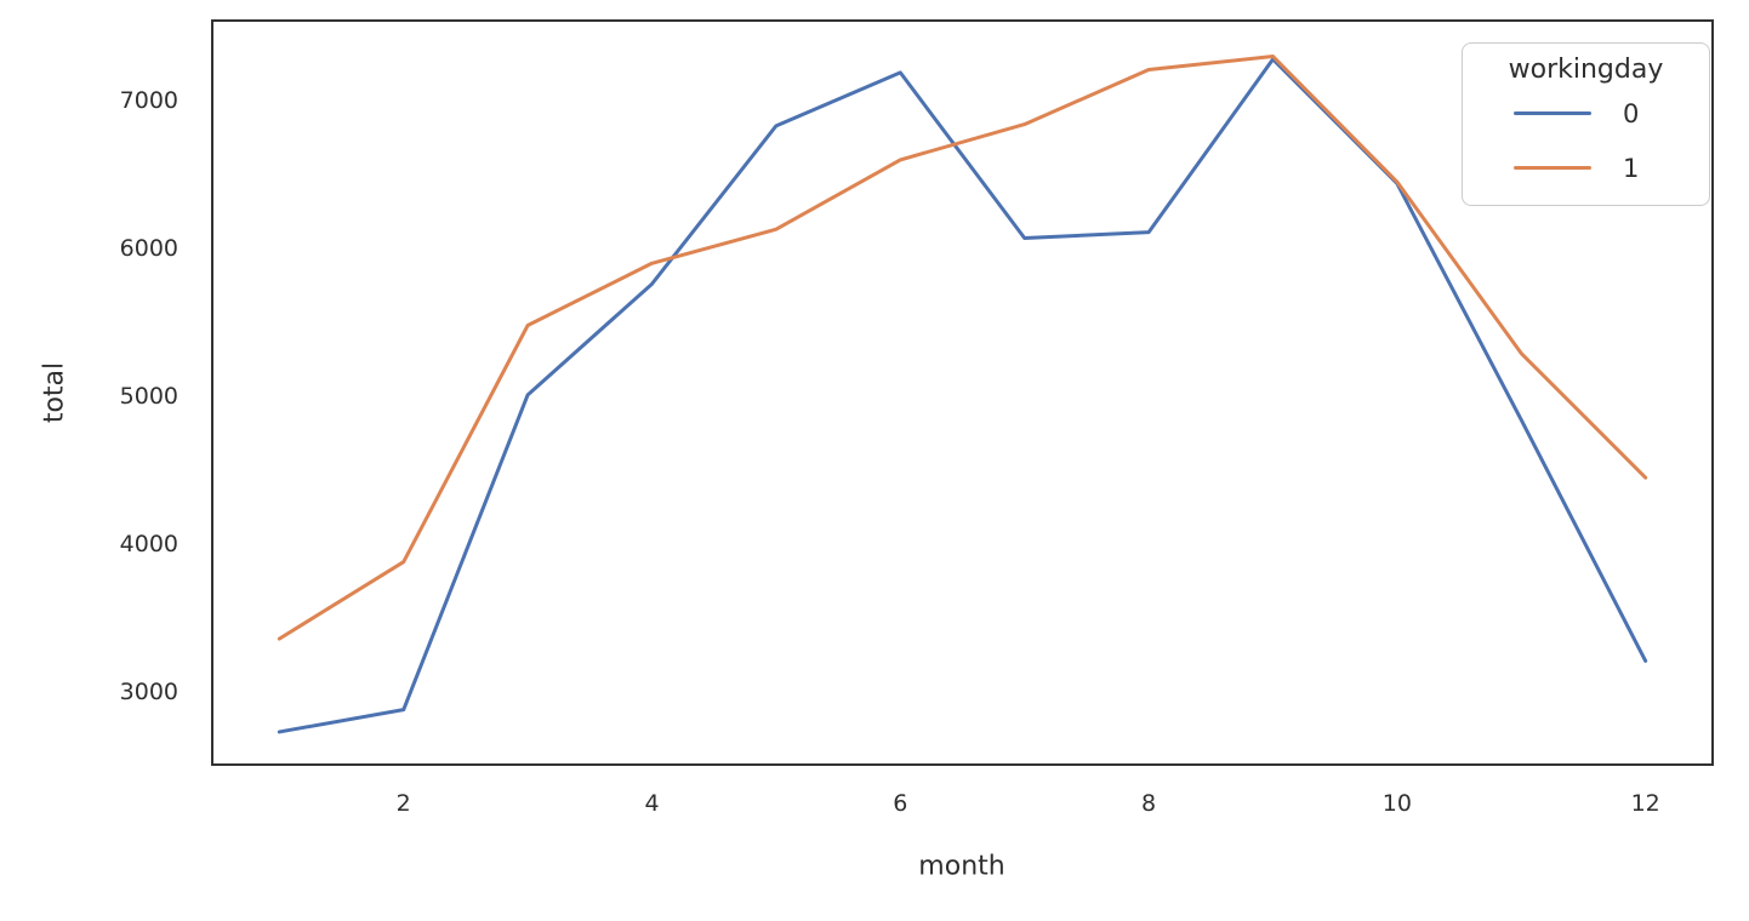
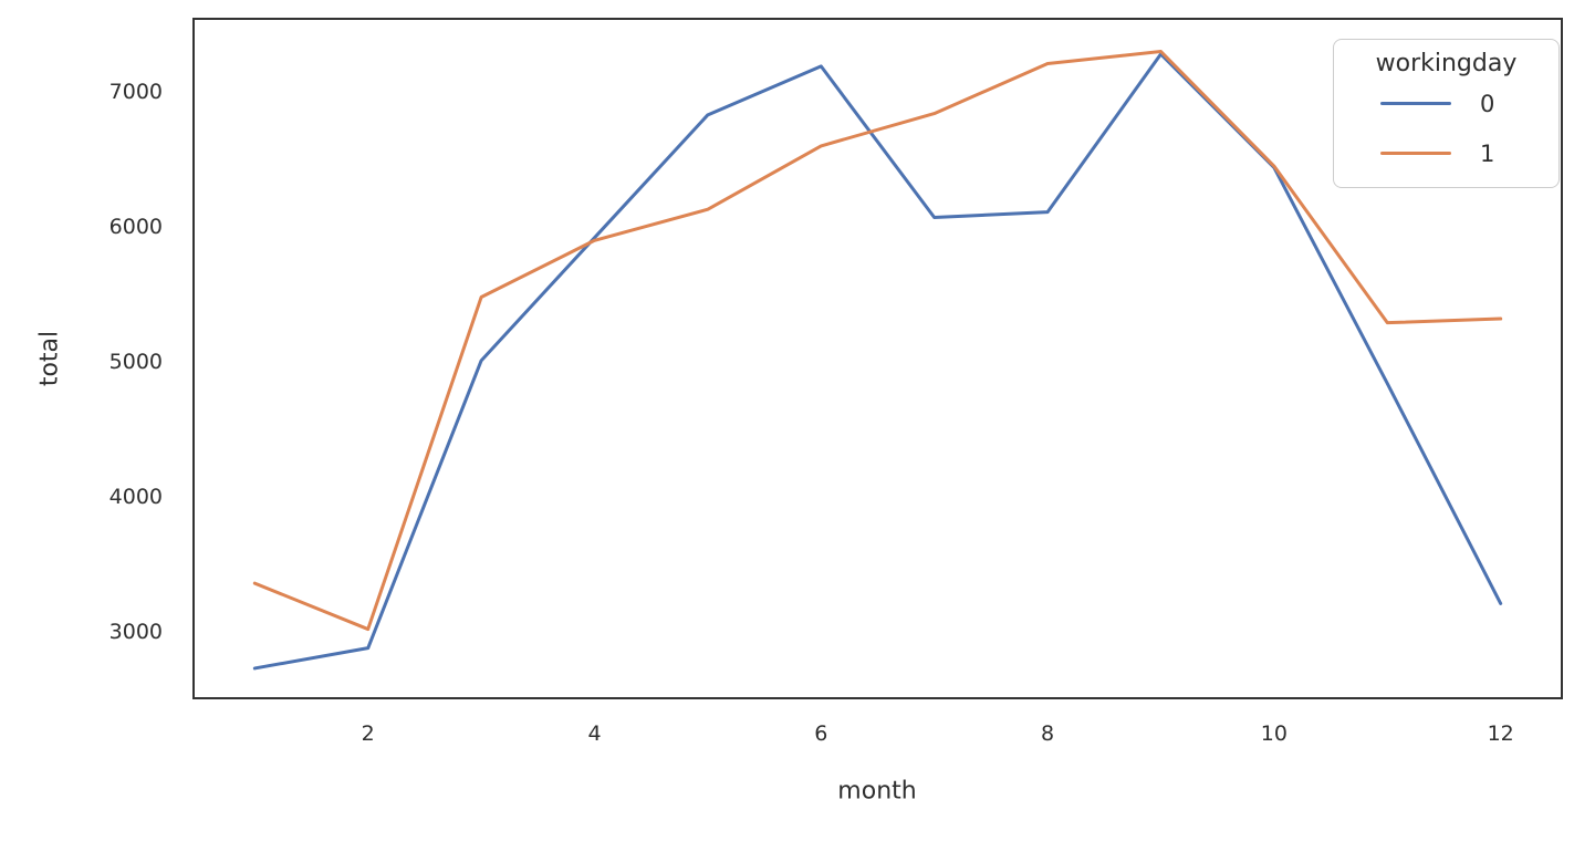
1/2: 3880 -> 3020
0/4: 5760 -> 5920
1/12: 4450 -> 5320
